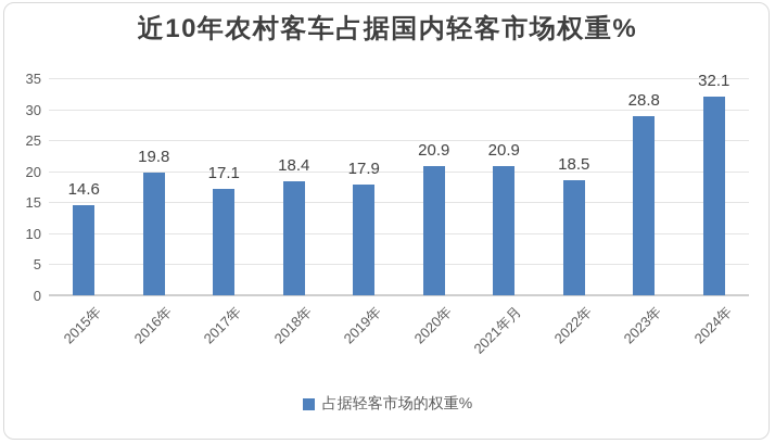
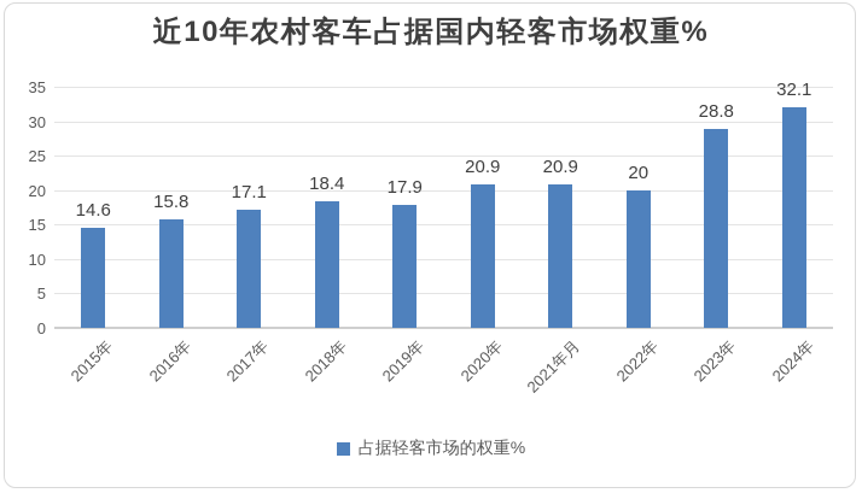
2016年: 19.8 -> 15.8
2022年: 18.5 -> 20
